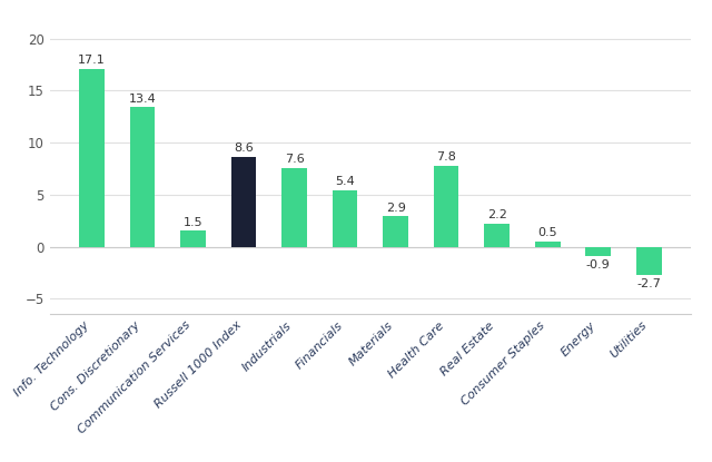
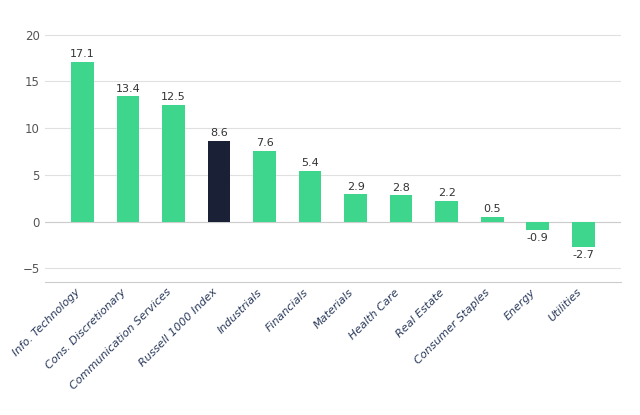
Communication Services: 1.5 -> 12.5
Health Care: 7.8 -> 2.8
